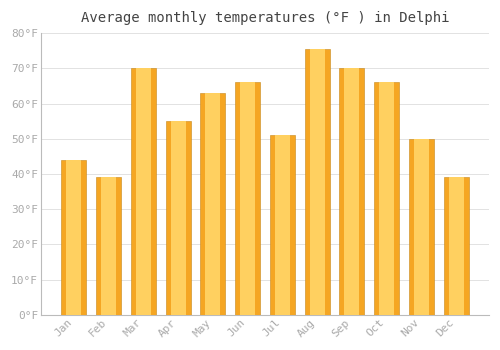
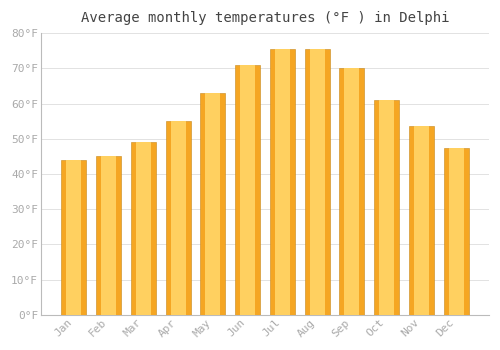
Feb: 39.0°F -> 45.0°F
Mar: 70.0°F -> 49.0°F
Jun: 66.0°F -> 71.0°F
Jul: 51.0°F -> 75.5°F
Oct: 66.0°F -> 61.0°F
Nov: 50.0°F -> 53.5°F
Dec: 39.0°F -> 47.5°F
